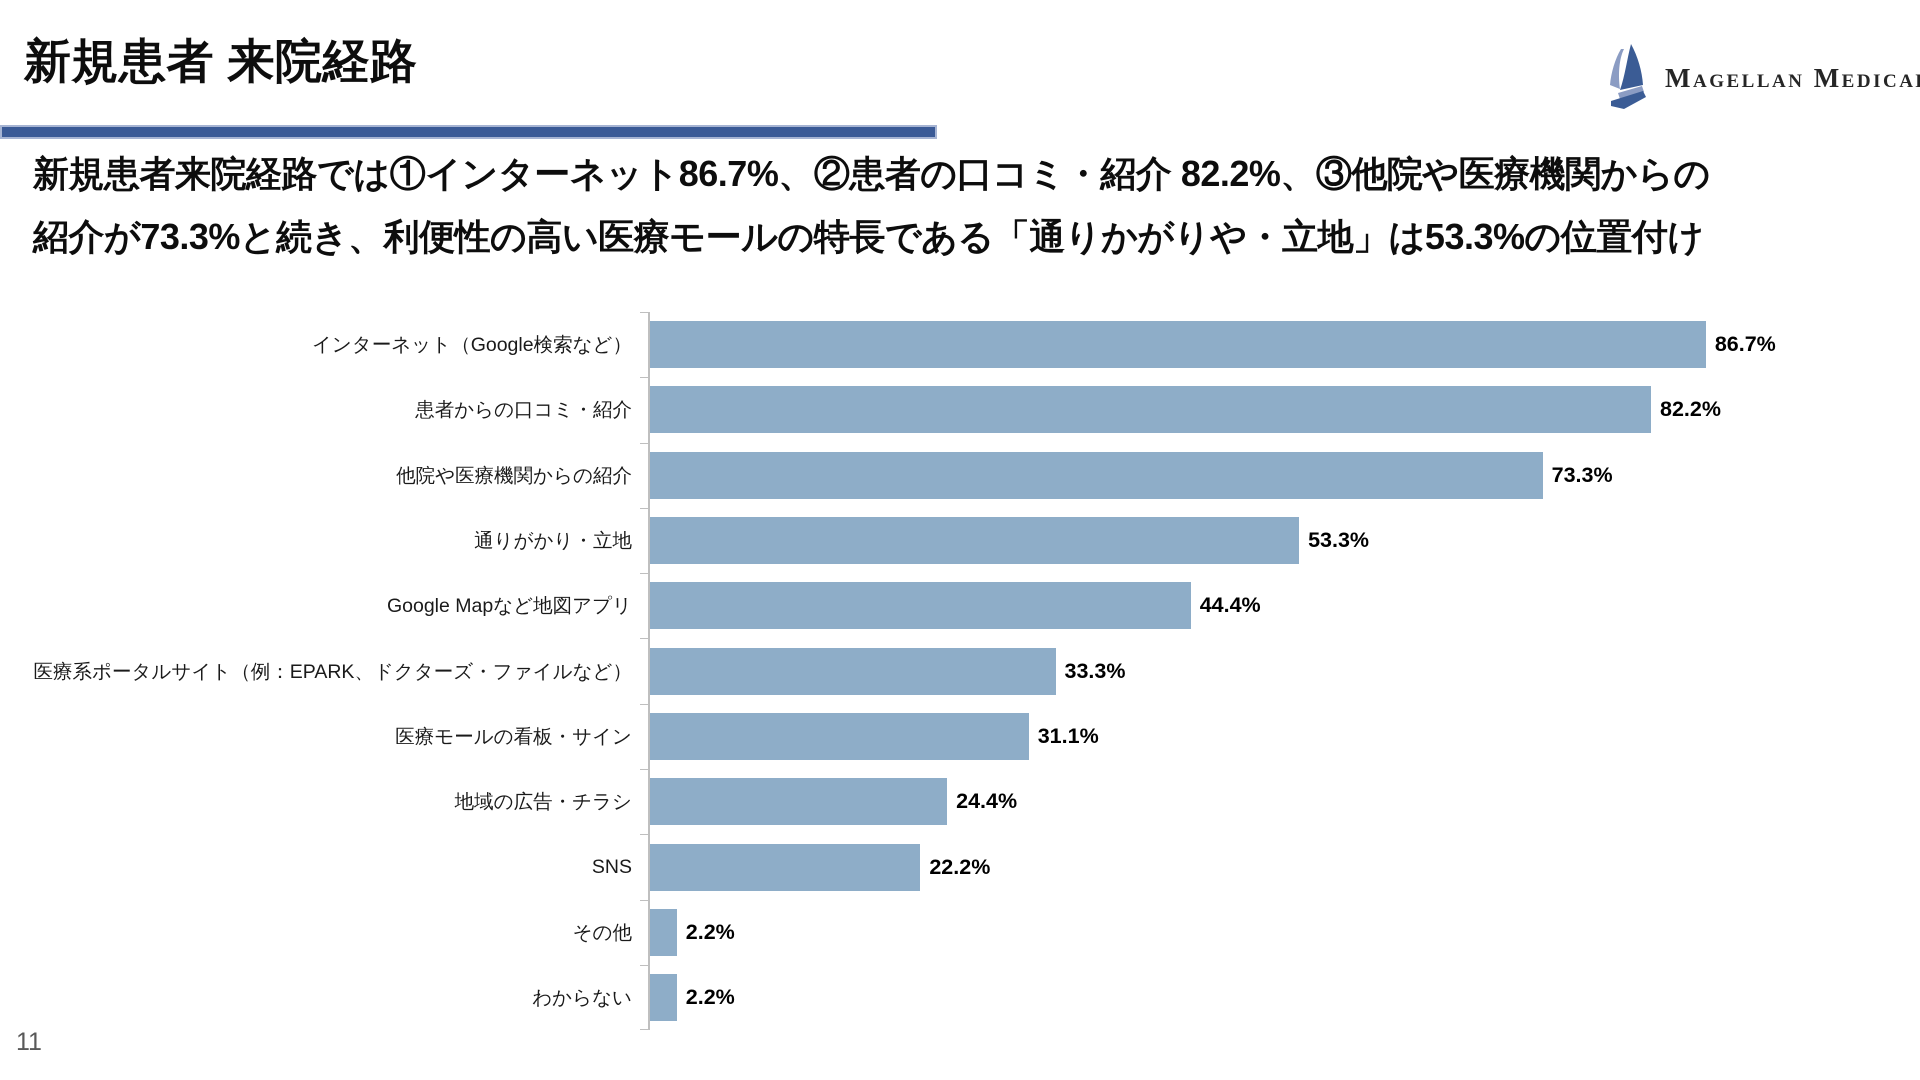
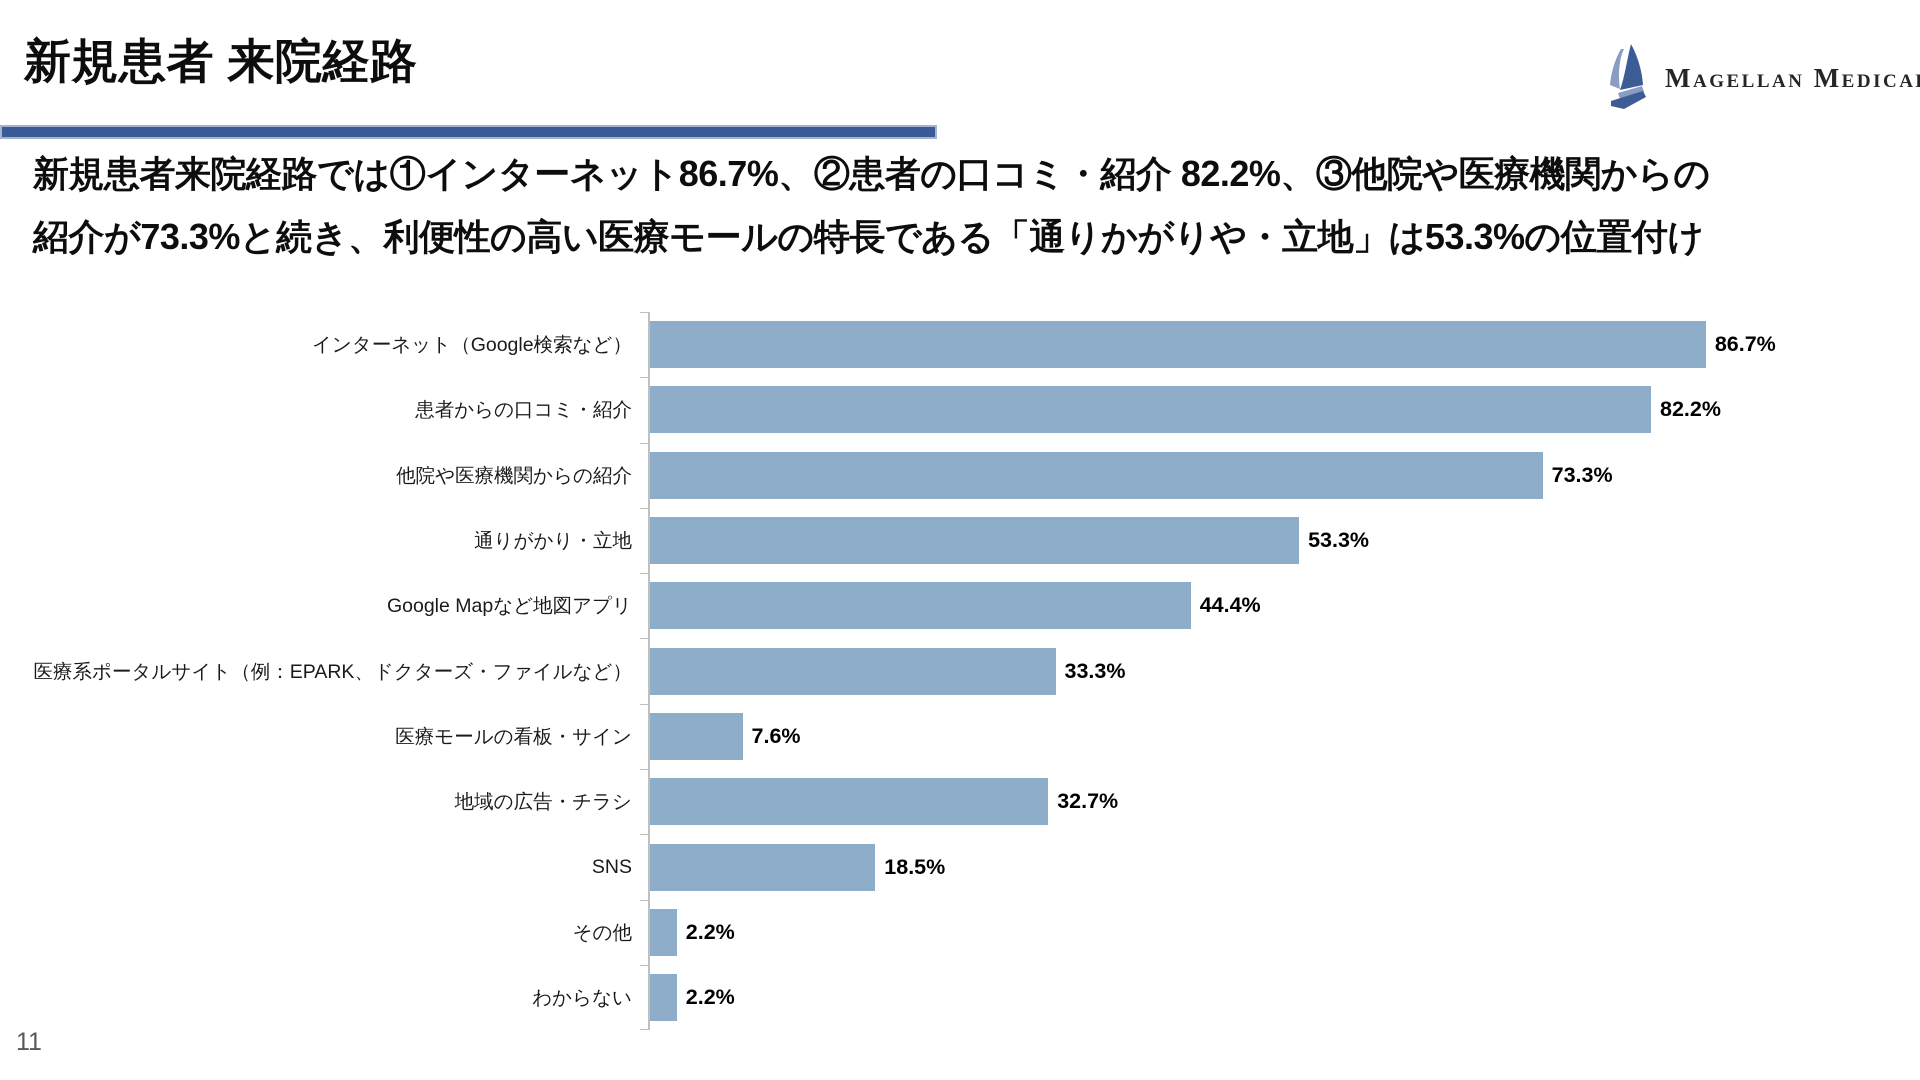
医療モールの看板・サイン: 31.1% -> 7.6%
地域の広告・チラシ: 24.4% -> 32.7%
SNS: 22.2% -> 18.5%
